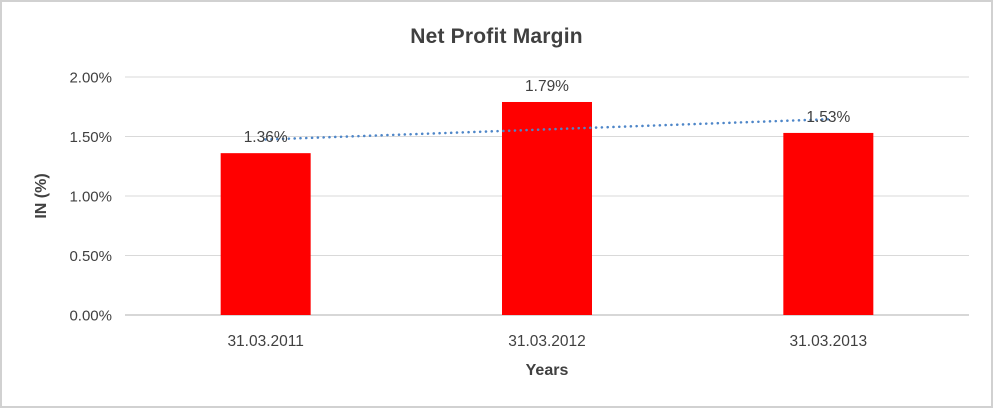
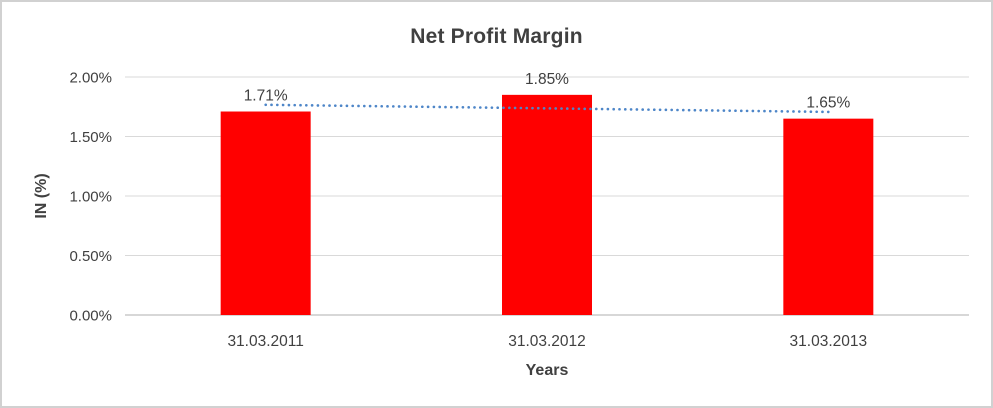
31.03.2011: 1.36% -> 1.71%
31.03.2012: 1.79% -> 1.85%
31.03.2013: 1.53% -> 1.65%
